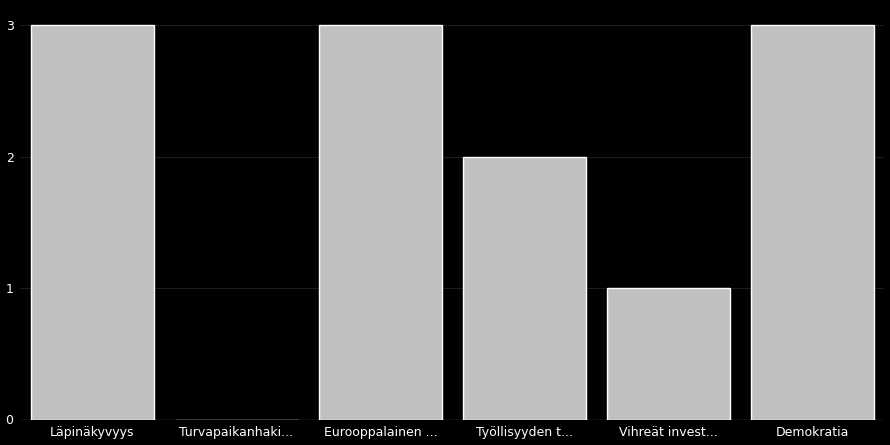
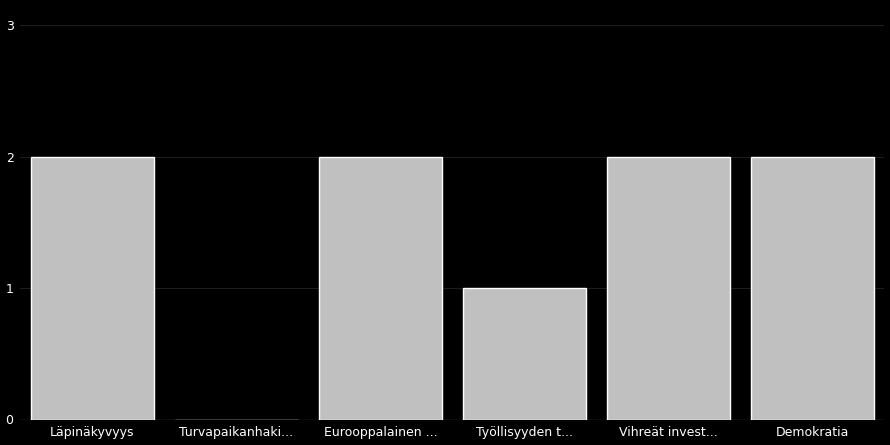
Läpinäkyvyys: 3 -> 2
Eurooppalainen ...: 3 -> 2
Työllisyyden t...: 2 -> 1
Vihreät invest...: 1 -> 2
Demokratia: 3 -> 2
